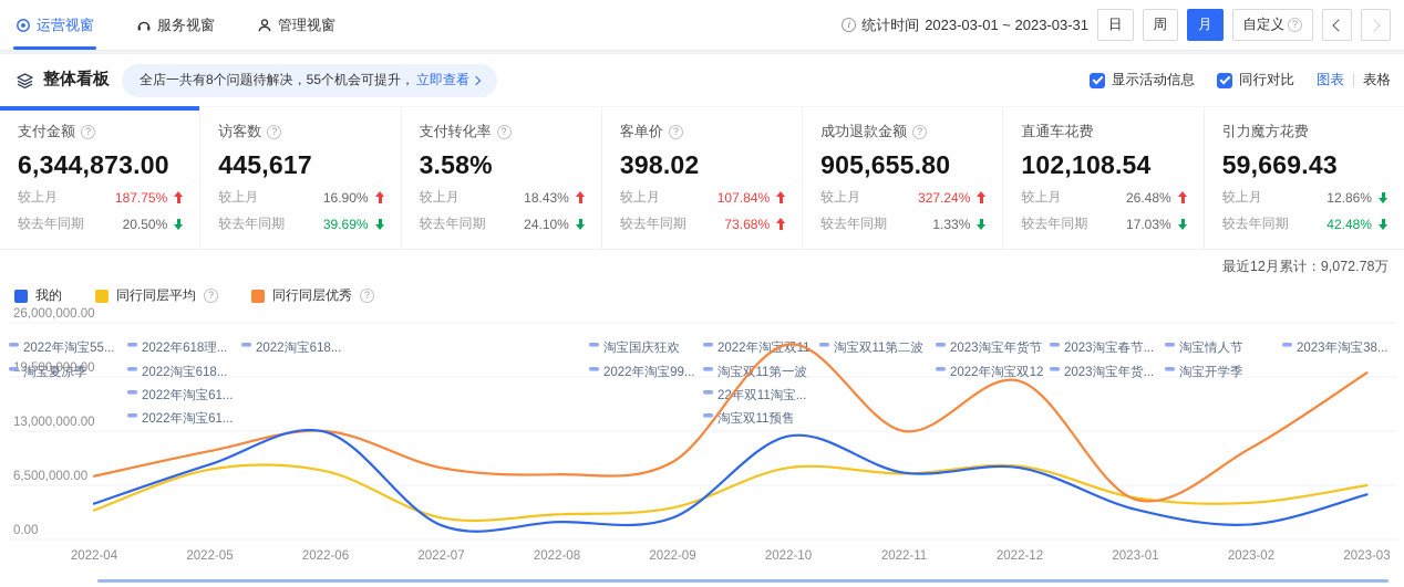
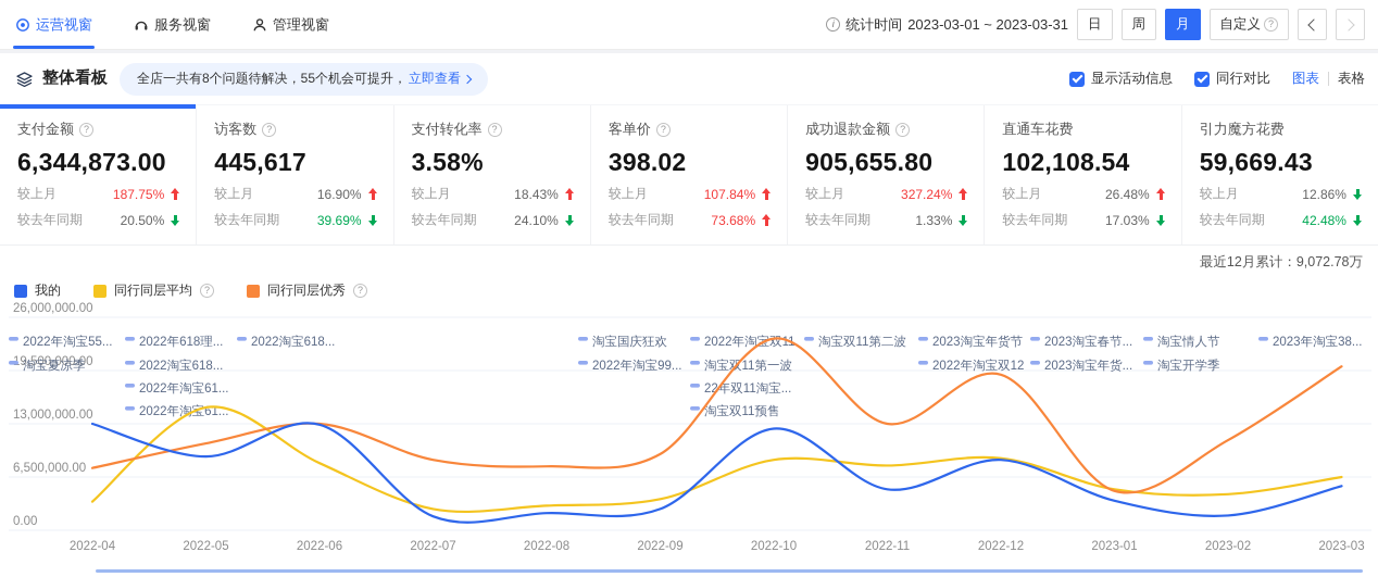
我的/2022-04: 4000000 -> 13000000
同行同层平均/2022-05: 8000000 -> 15000000
我的/2022-11: 8000000 -> 5000000
